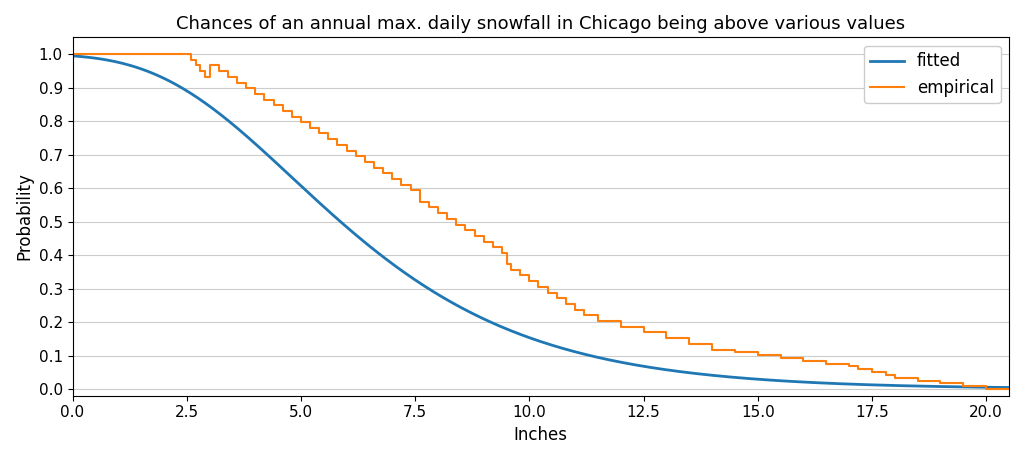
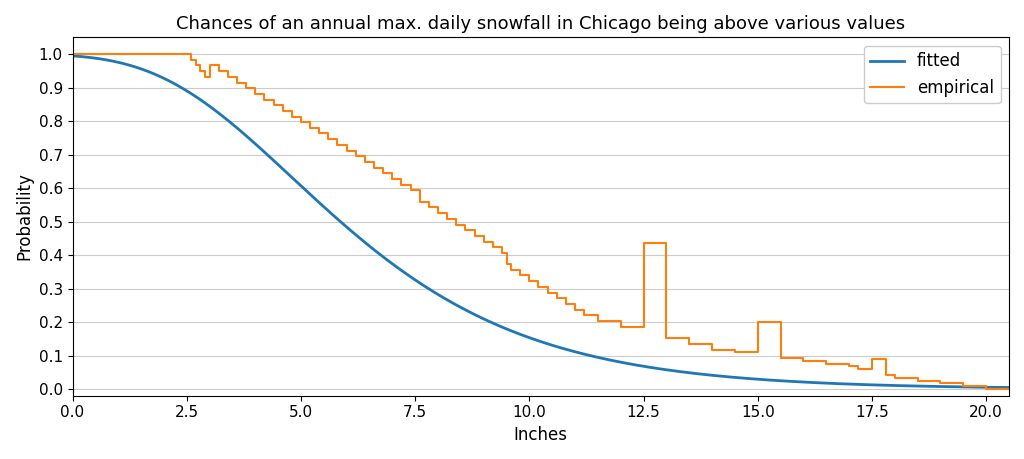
empirical/12.5: 0.169 -> 0.435
empirical/15.0: 0.102 -> 0.200
empirical/17.5: 0.051 -> 0.090
